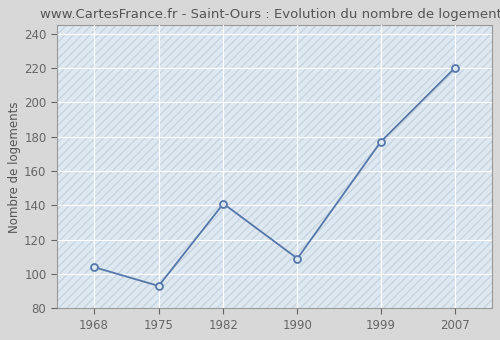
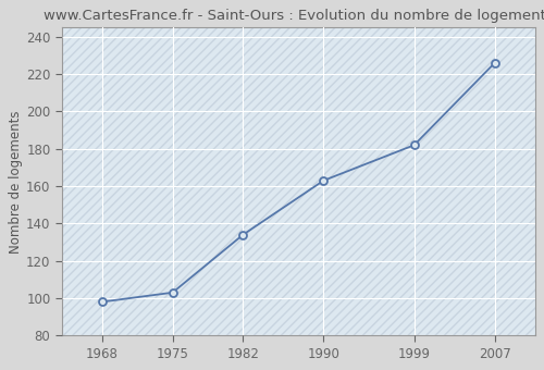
1968: 104 -> 98
1975: 93 -> 103
1982: 141 -> 134
1990: 109 -> 163
1999: 177 -> 182
2007: 220 -> 226
